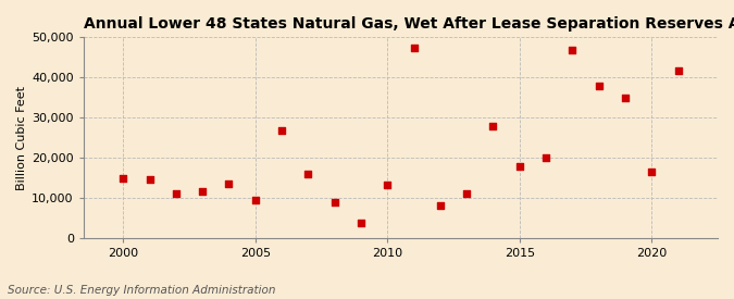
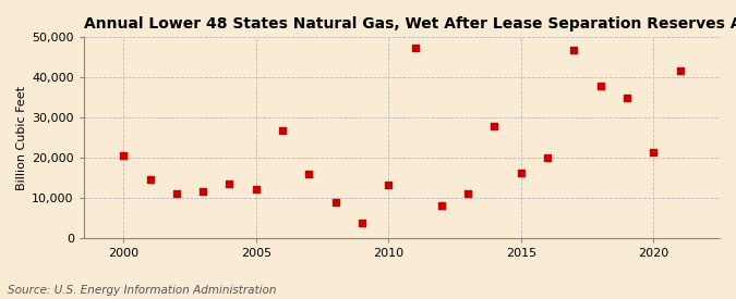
2000: 15,000 -> 20,700
2005: 9,500 -> 12,100
2015: 18,000 -> 16,200
2020: 16,500 -> 21,500
